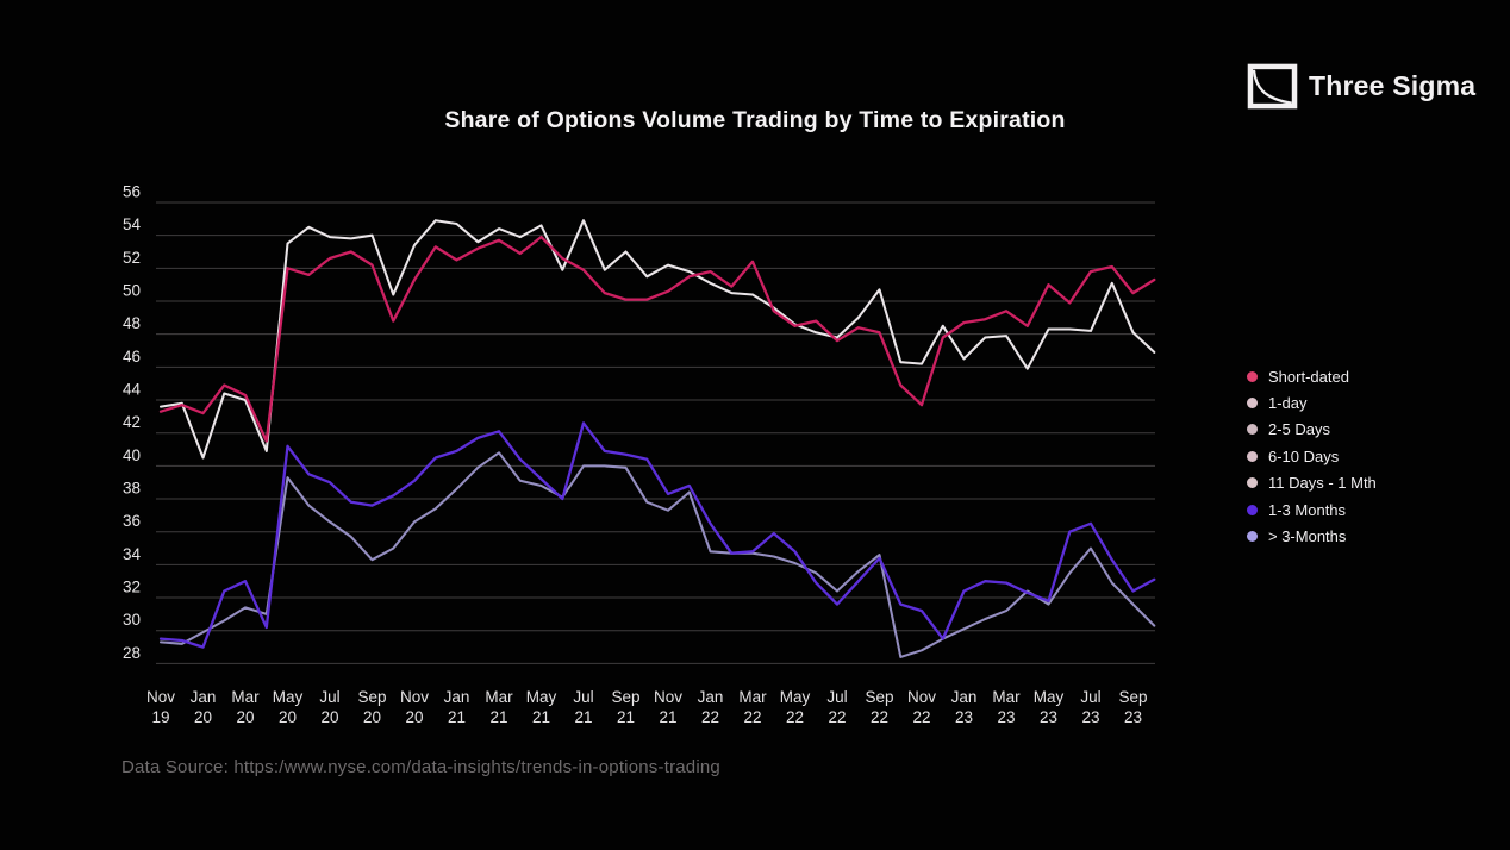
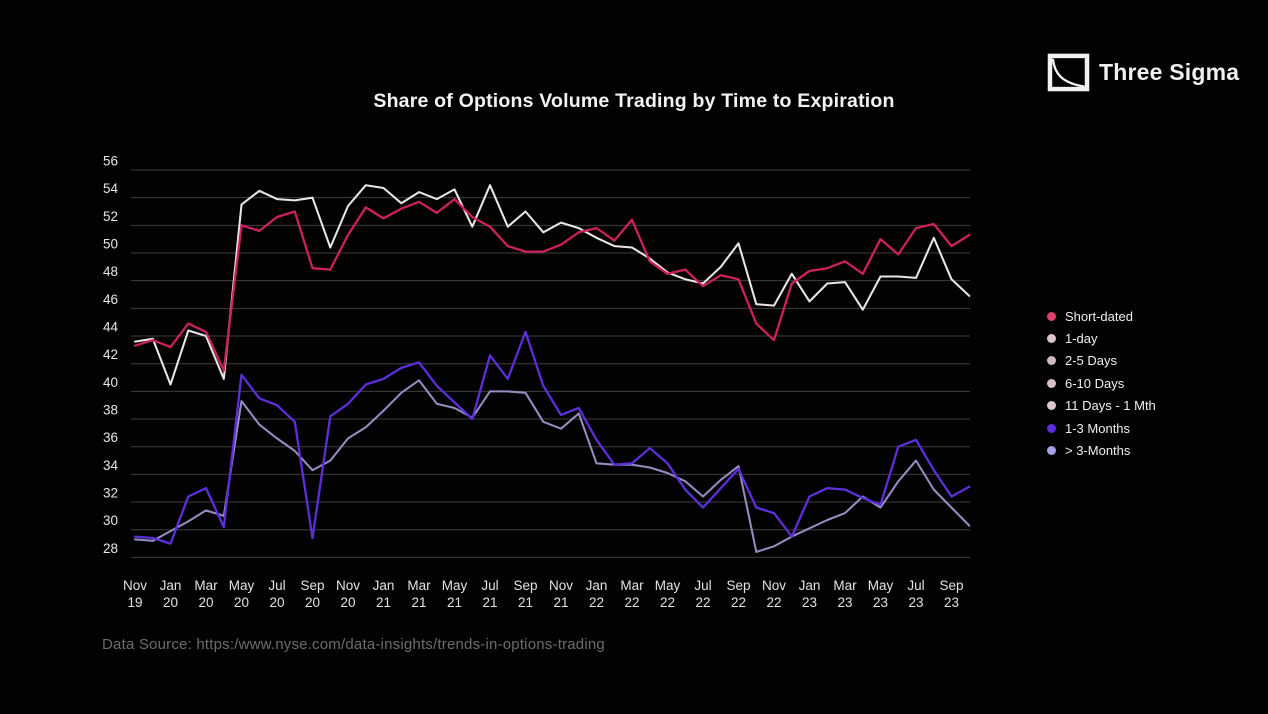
Short-dated/Sep 20: 52.2 -> 48.9
1-3 Months/Sep 20: 37.6 -> 29.4
1-3 Months/Sep 21: 40.7 -> 44.3
